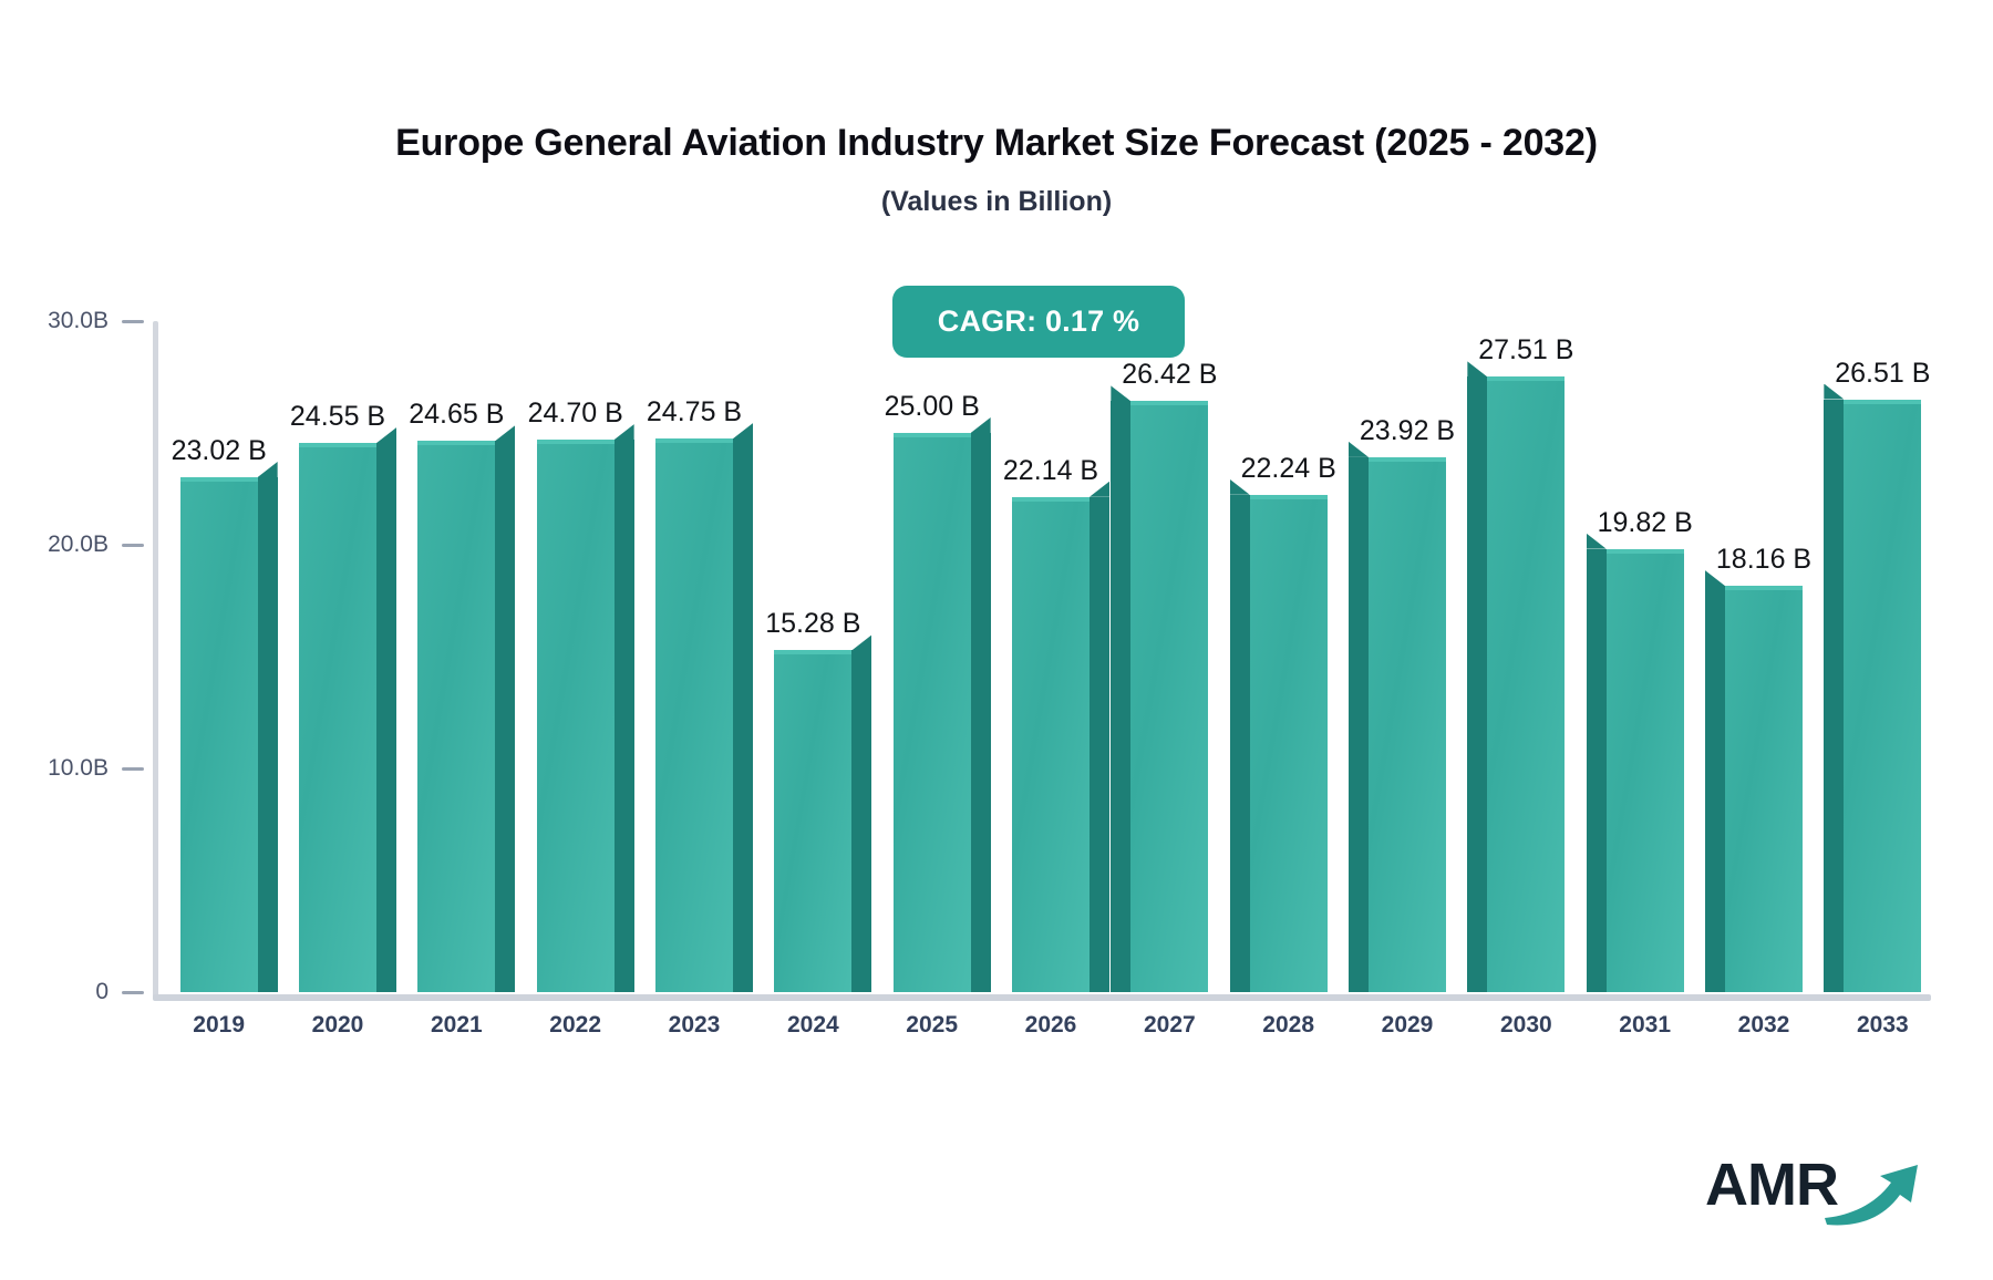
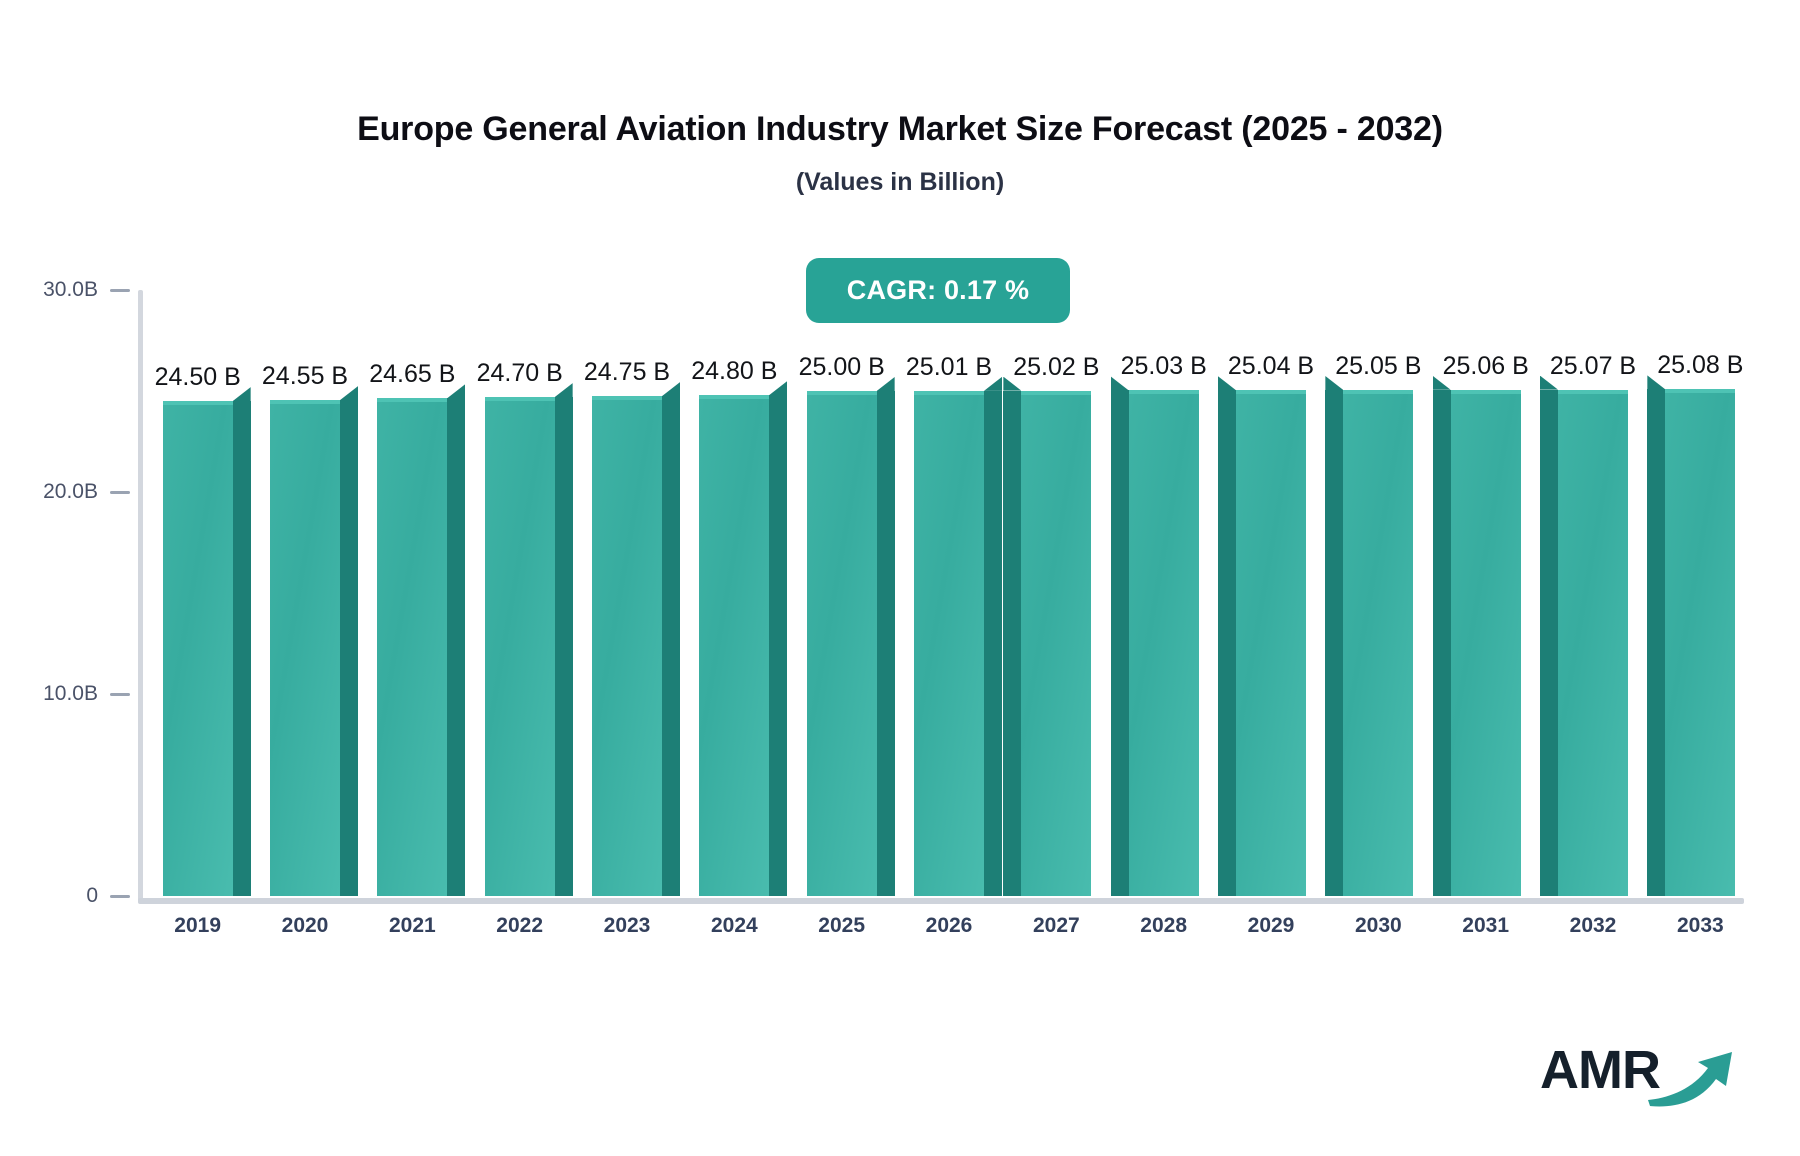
2019: 23.02 -> 24.50
2024: 15.28 -> 24.80
2026: 22.14 -> 25.01
2027: 26.42 -> 25.02
2028: 22.24 -> 25.03
2029: 23.92 -> 25.04
2030: 27.51 -> 25.05
2031: 19.82 -> 25.06
2032: 18.16 -> 25.07
2033: 26.51 -> 25.08
